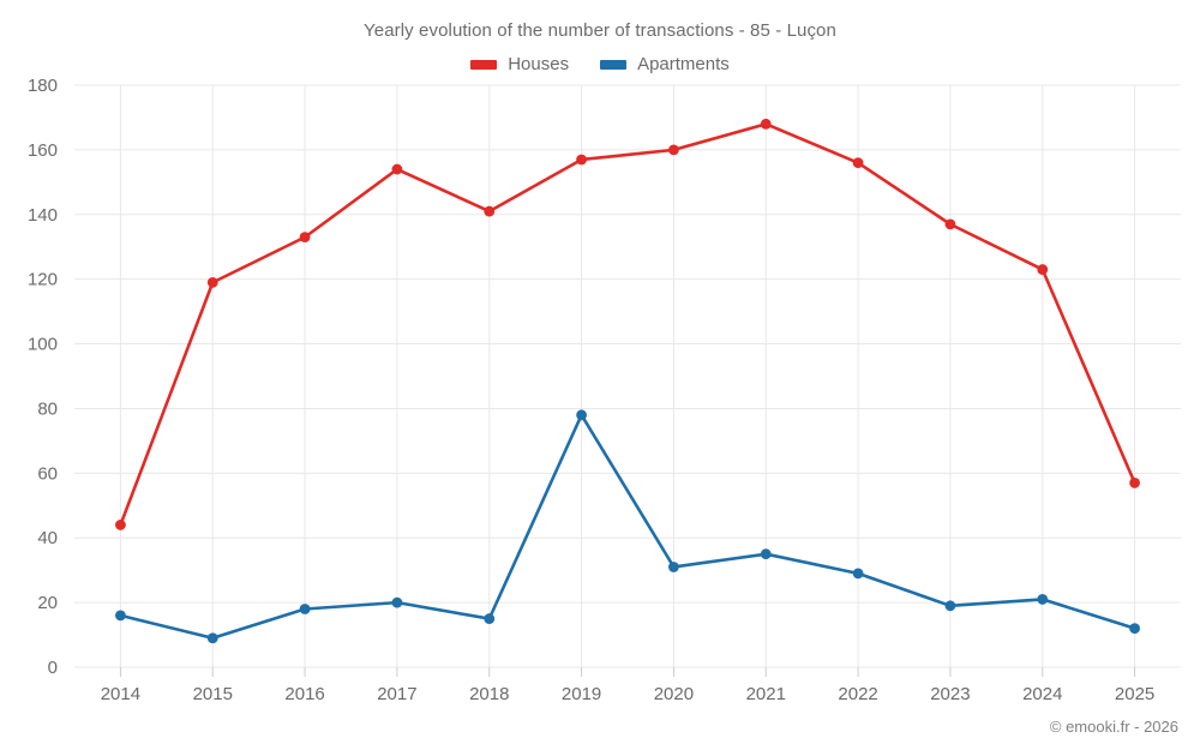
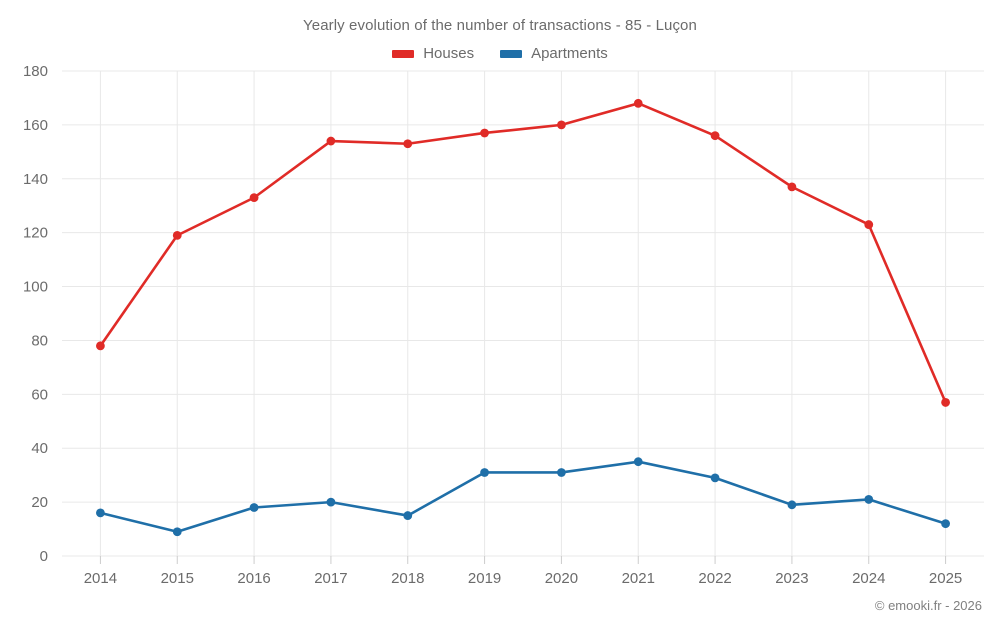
Houses/2014: 44 -> 78
Houses/2018: 141 -> 153
Apartments/2019: 78 -> 31
